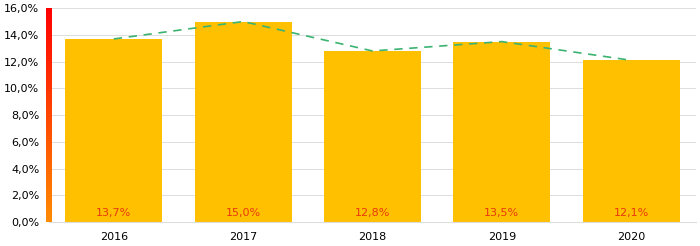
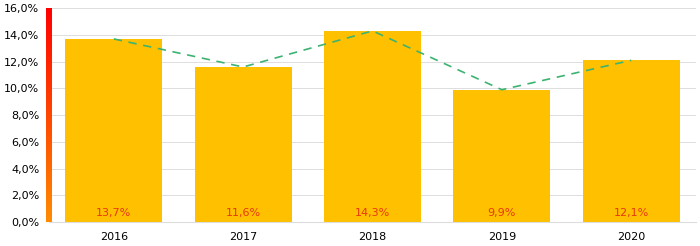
2017: 15,0% -> 11,6%
2018: 12,8% -> 14,3%
2019: 13,5% -> 9,9%
